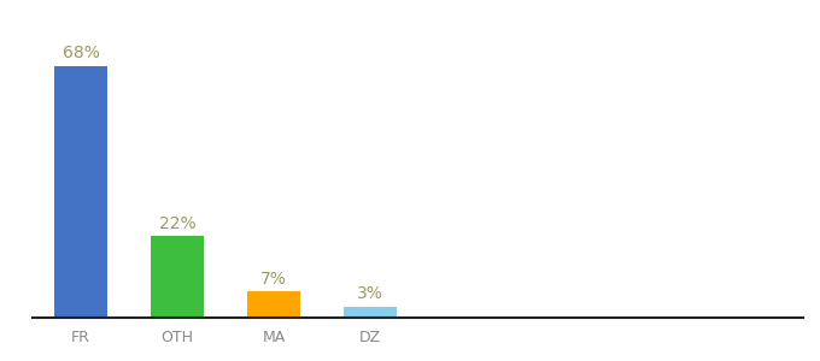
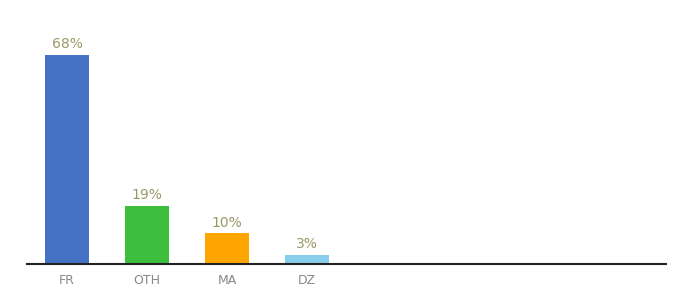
OTH: 22% -> 19%
MA: 7% -> 10%
